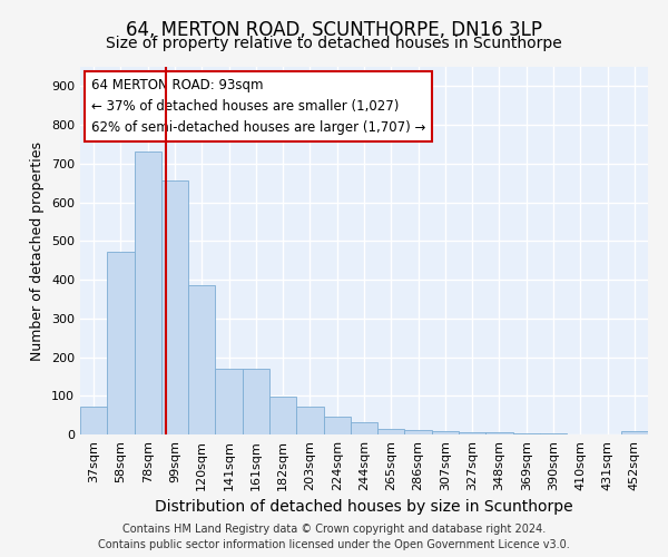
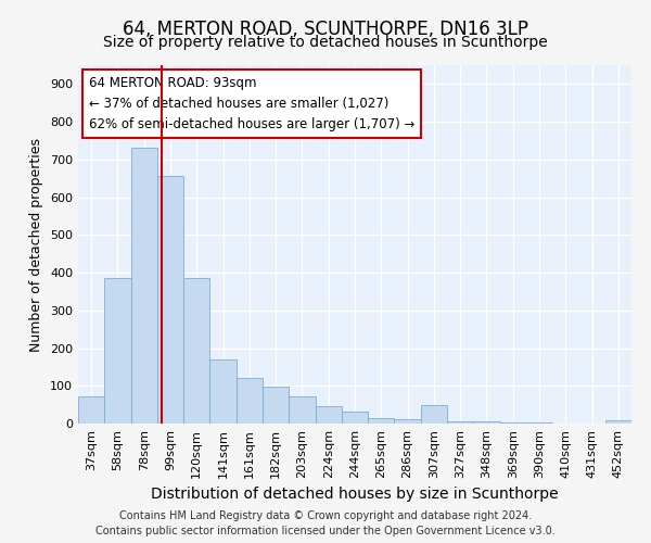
58sqm: 472 -> 385
161sqm: 170 -> 120
307sqm: 8 -> 50
